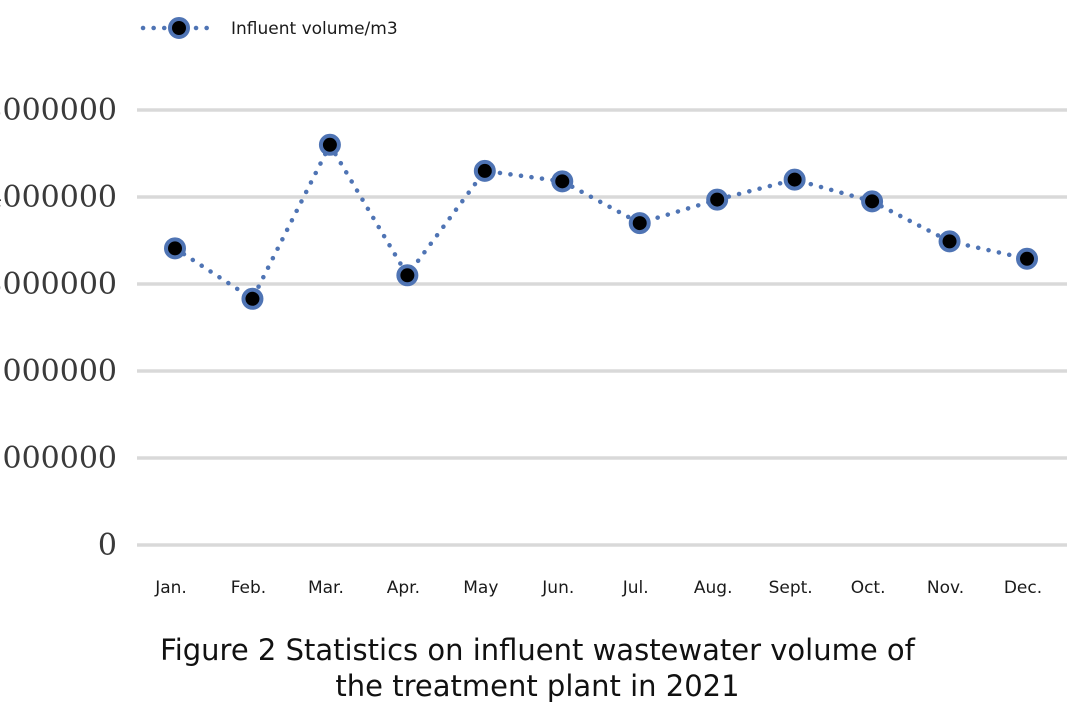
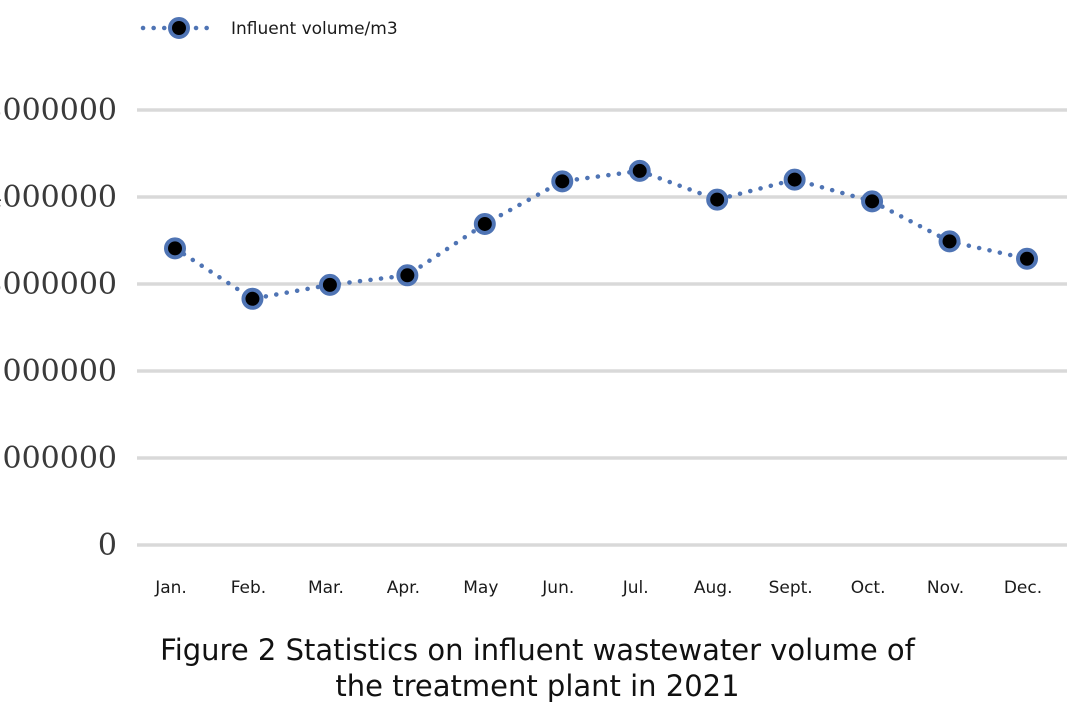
Mar.: 4600000 -> 3000000
May: 4300000 -> 3700000
Jul.: 3700000 -> 4300000
